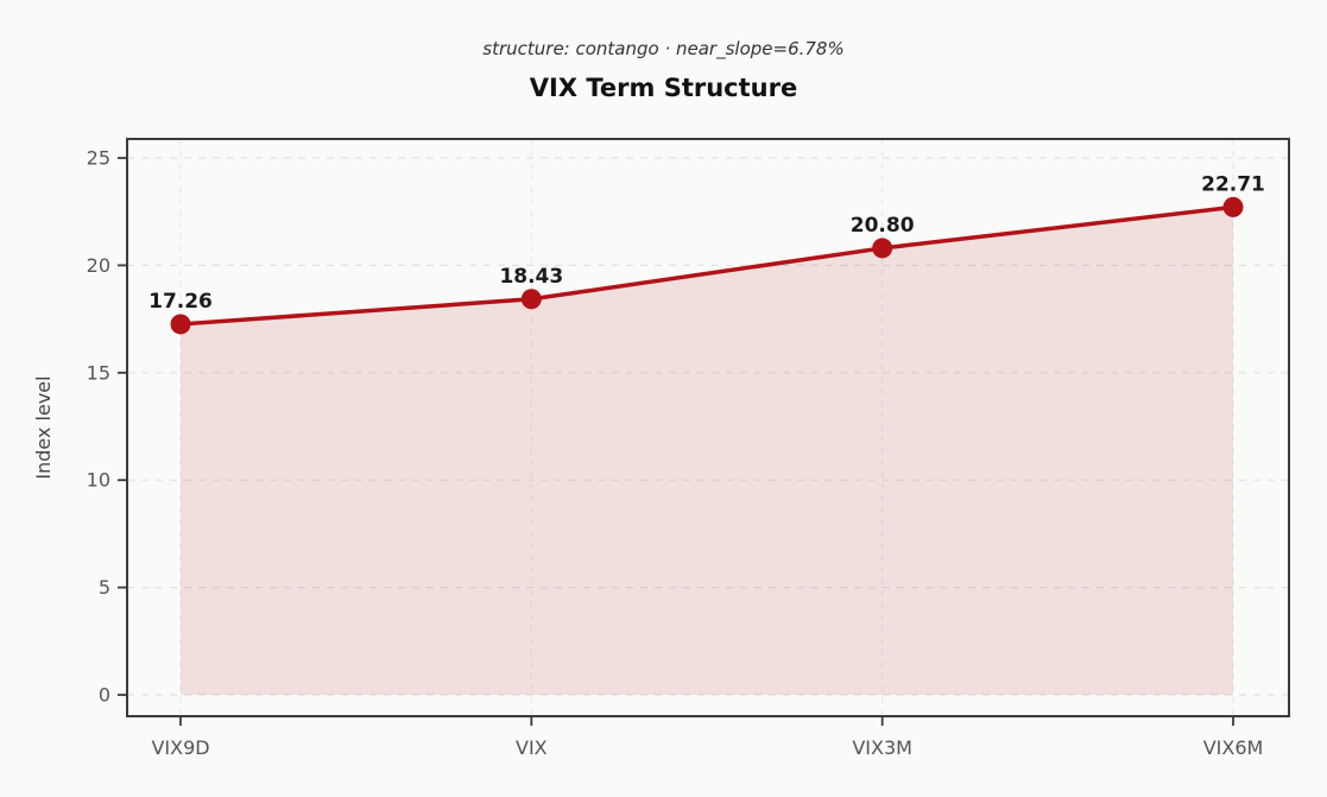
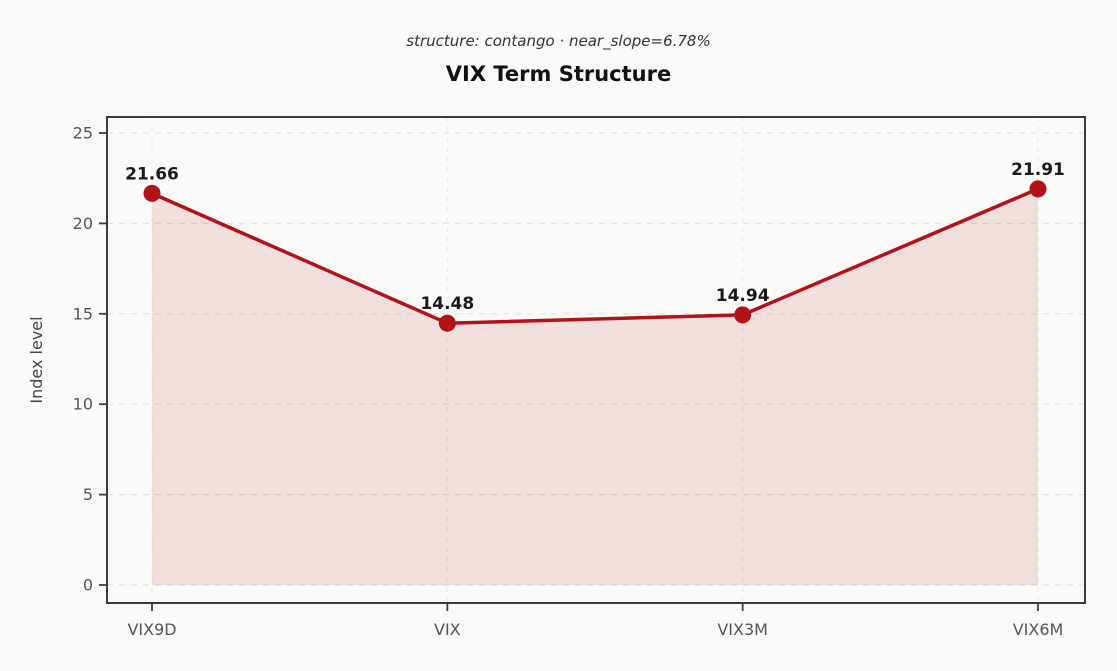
VIX9D: 17.26 -> 21.66
VIX: 18.43 -> 14.48
VIX3M: 20.80 -> 14.94
VIX6M: 22.71 -> 21.91
